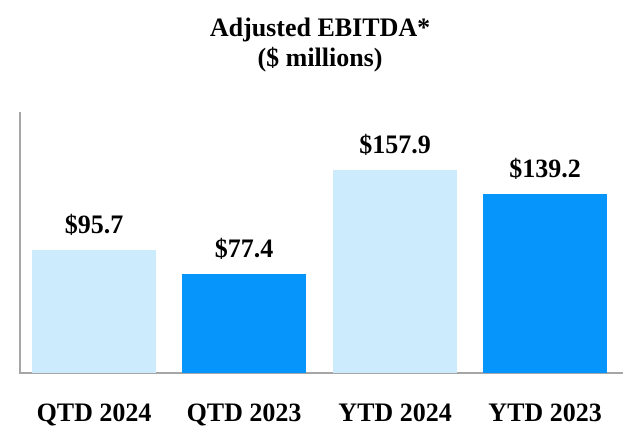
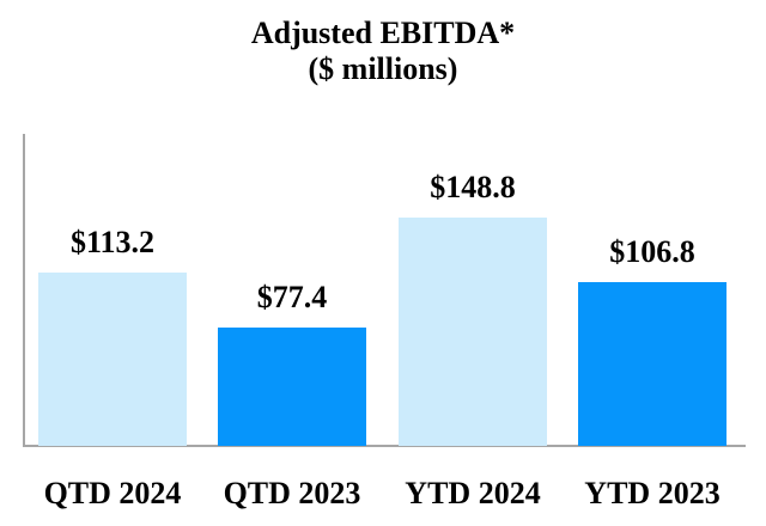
QTD 2024: $95.7 -> $113.2
YTD 2024: $157.9 -> $148.8
YTD 2023: $139.2 -> $106.8
